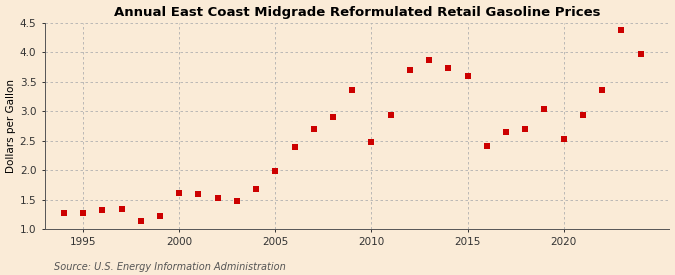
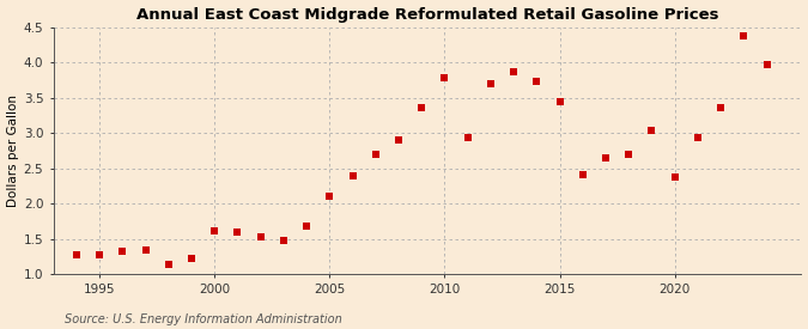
2005: 1.99 -> 2.10
2010: 2.48 -> 3.78
2015: 3.60 -> 3.44
2020: 2.52 -> 2.38
